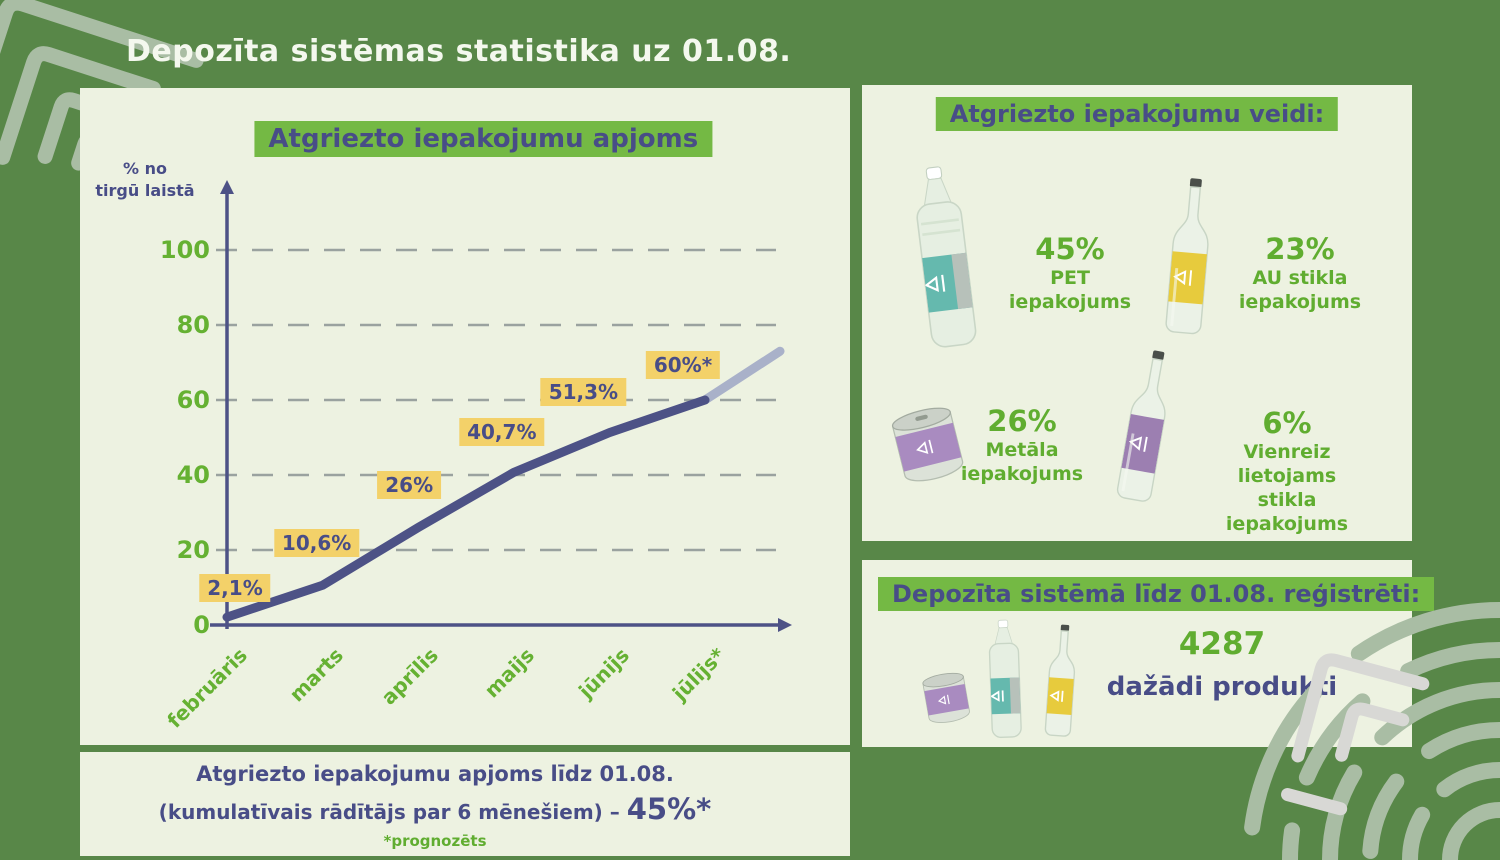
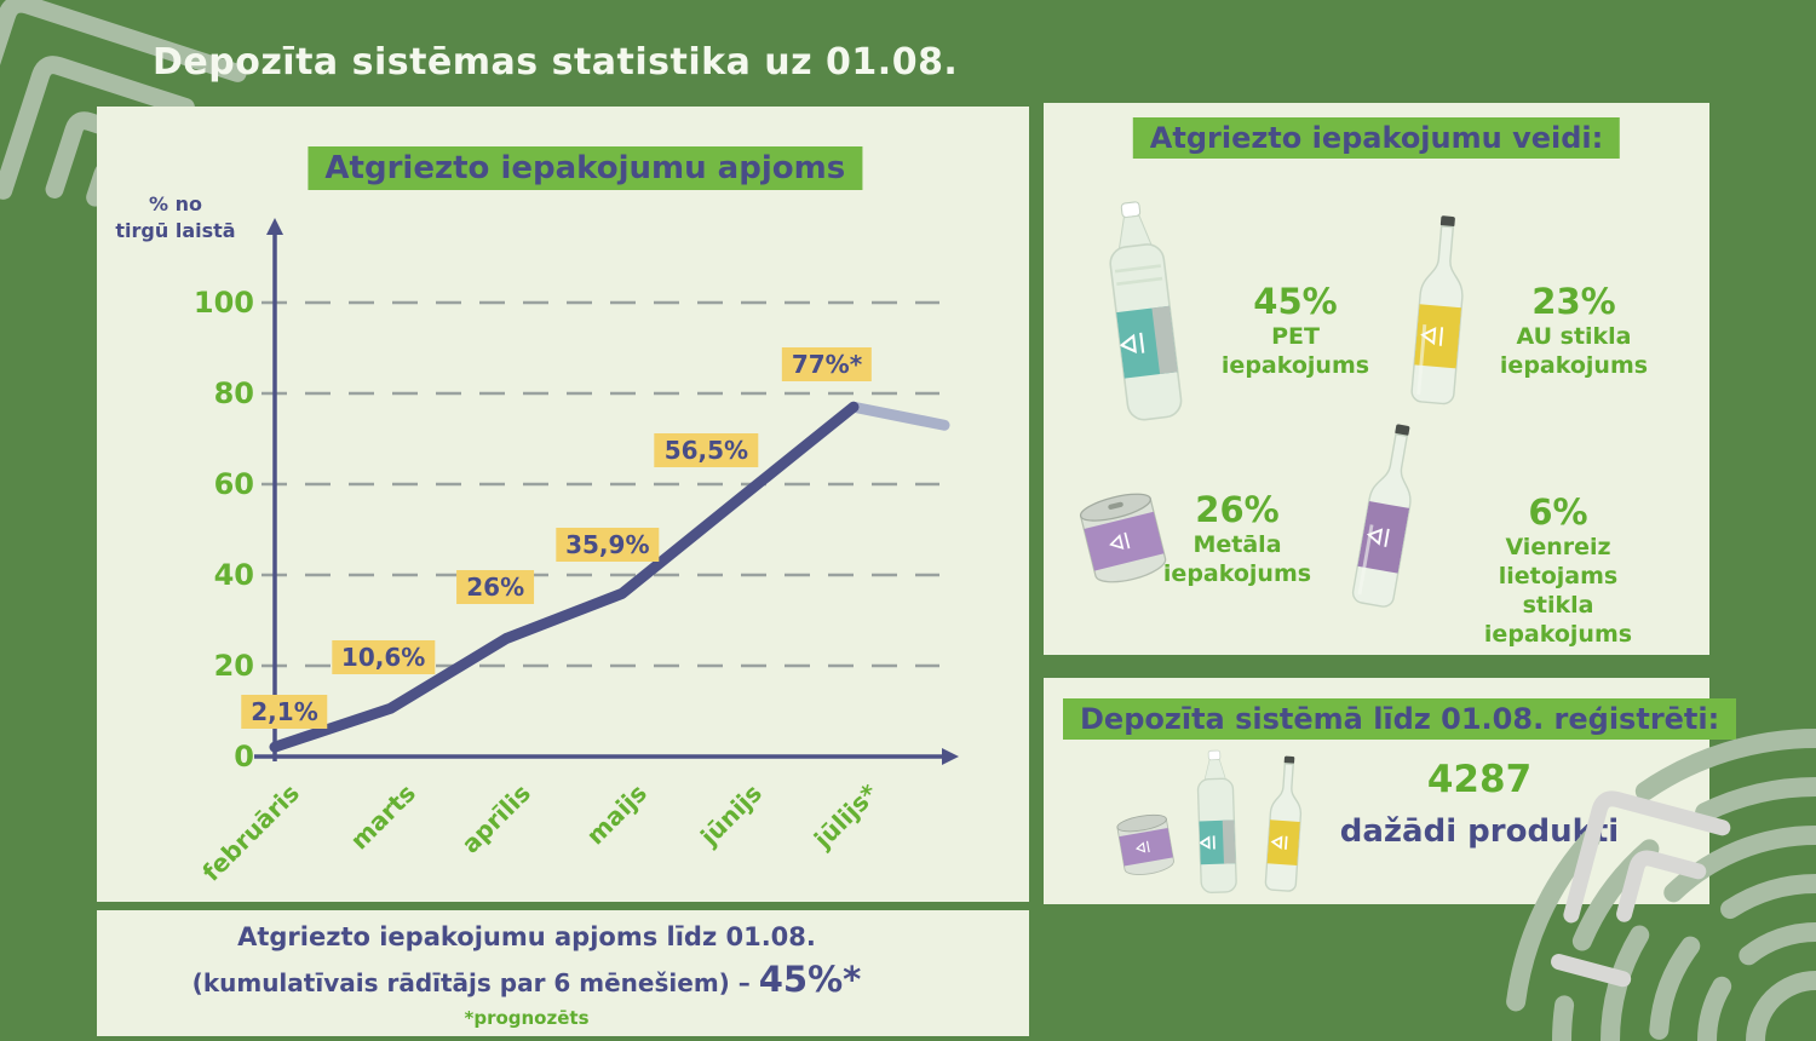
maijs: 40,7% -> 35,9%
jūnijs: 51,3% -> 56,5%
jūlijs*: 60 -> 77
